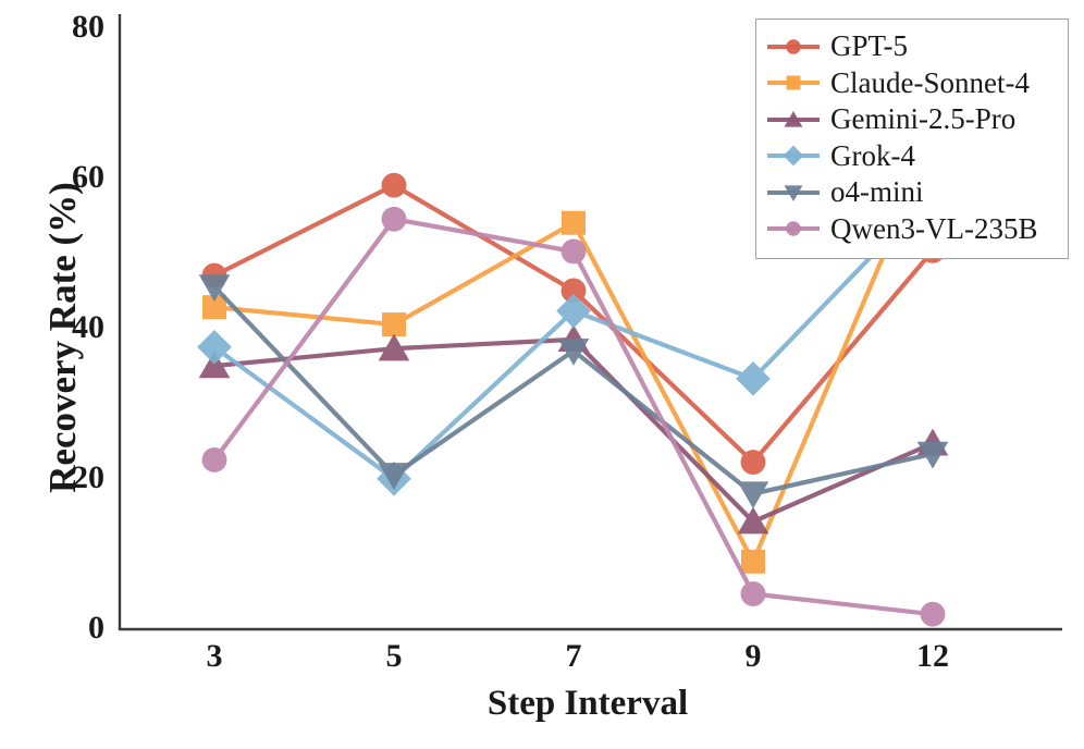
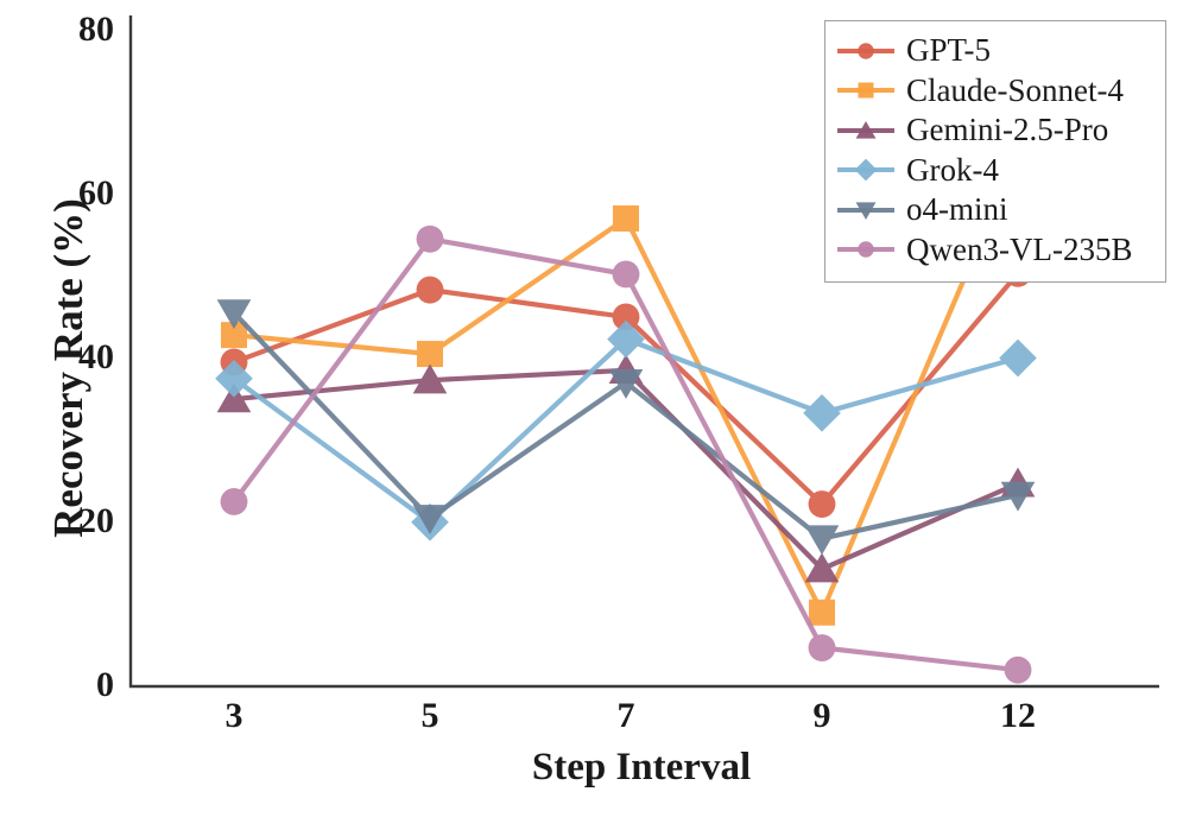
GPT-5/3: 47 -> 40
GPT-5/5: 59 -> 48
Claude-Sonnet-4/7: 54 -> 57
Grok-4/12: 58 -> 40
